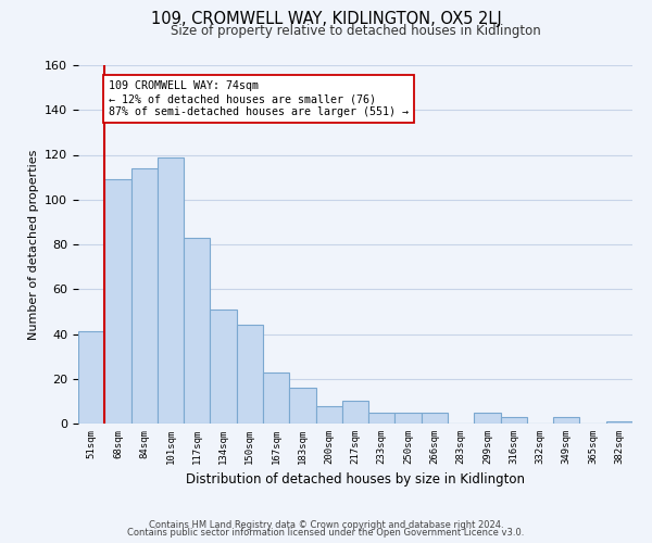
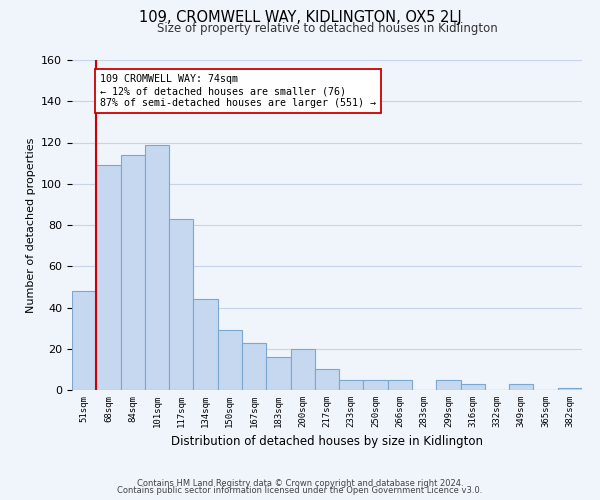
51sqm: 41 -> 48
134sqm: 51 -> 44
150sqm: 44 -> 29
200sqm: 8 -> 20
